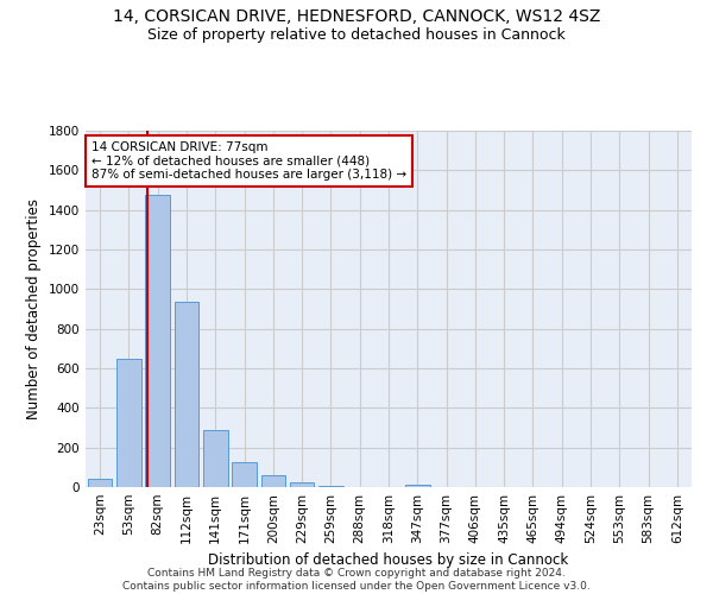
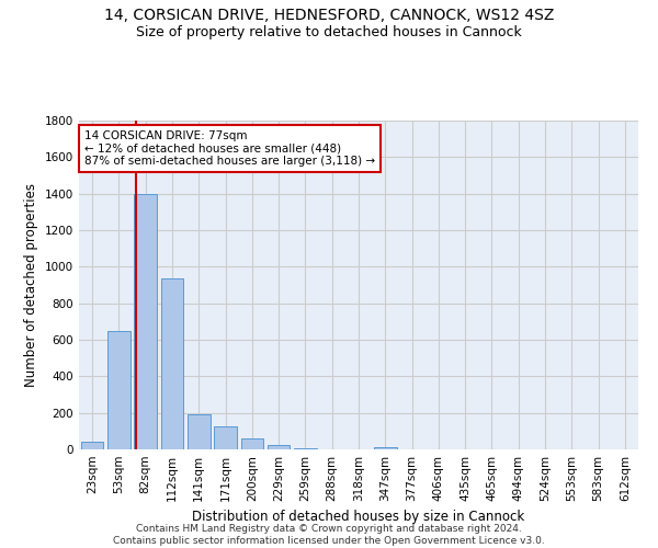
82sqm: 1480 -> 1400
141sqm: 290 -> 190
